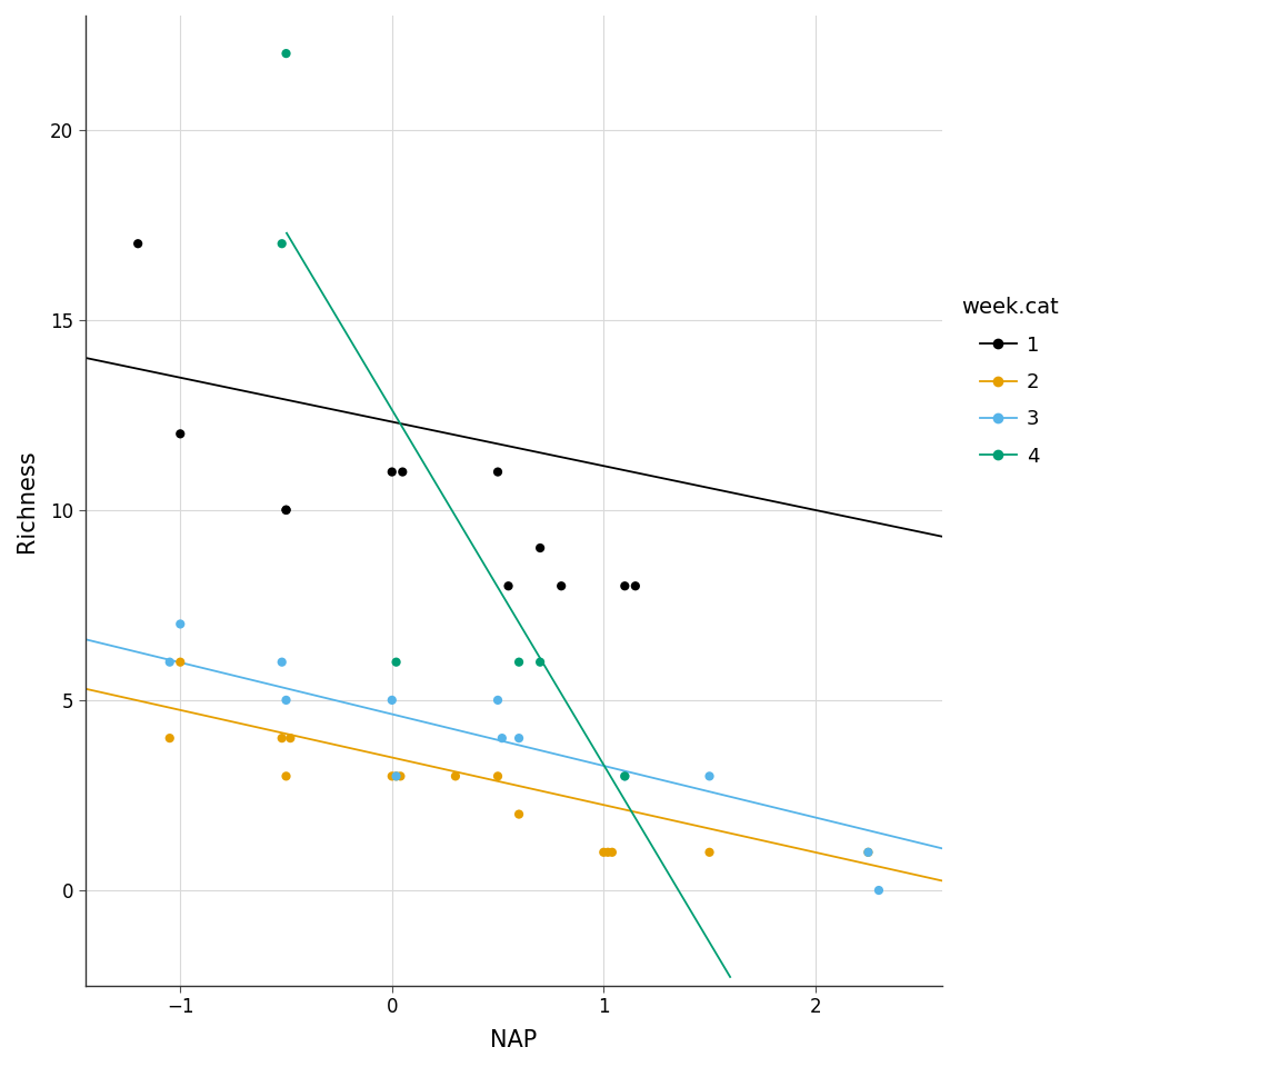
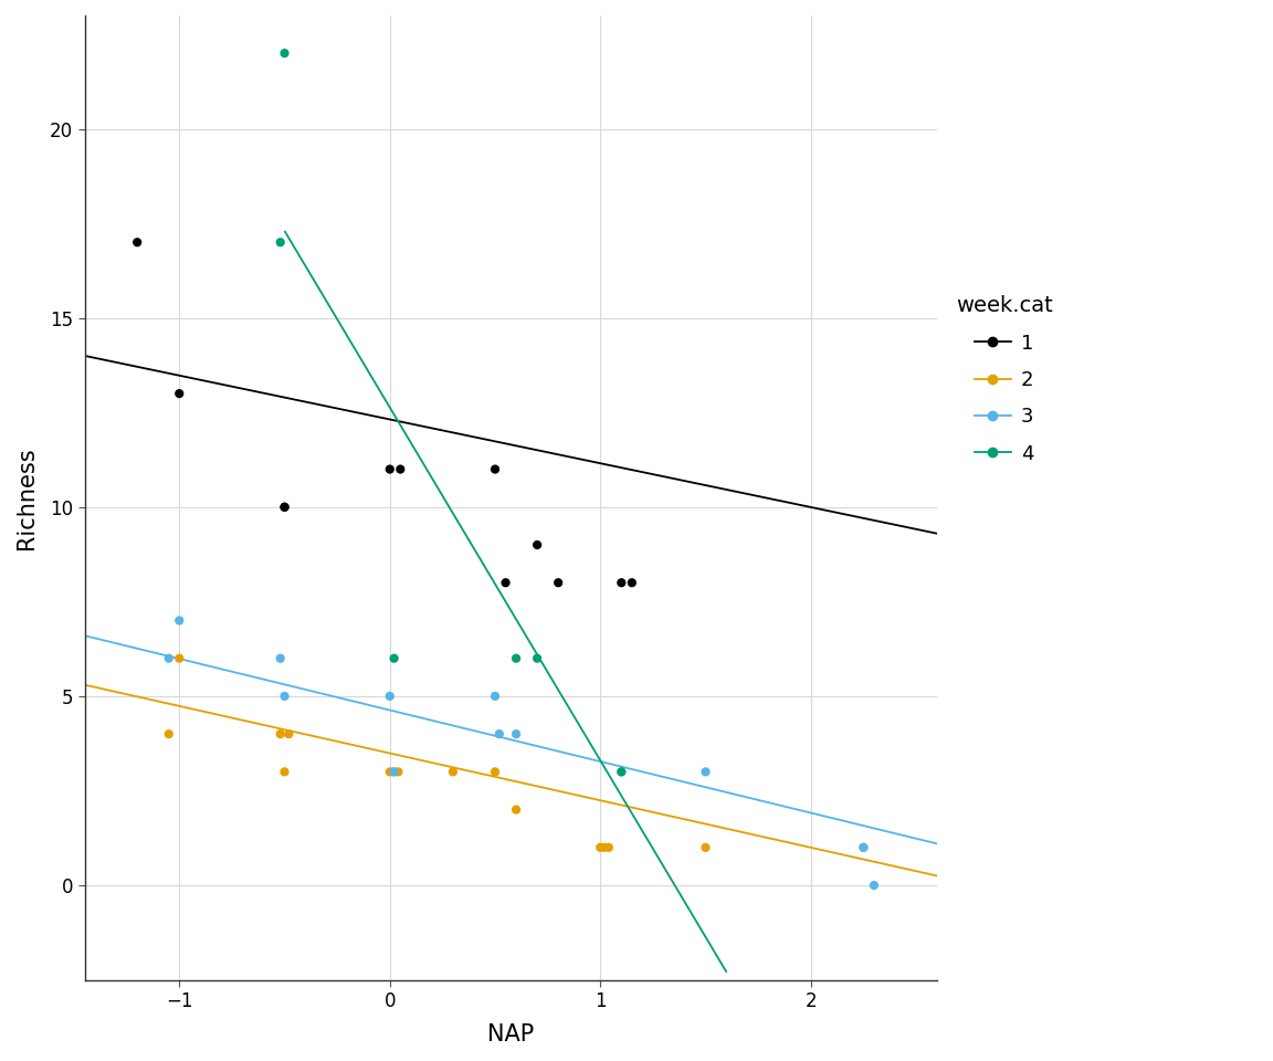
1/−1: 12 -> 13
